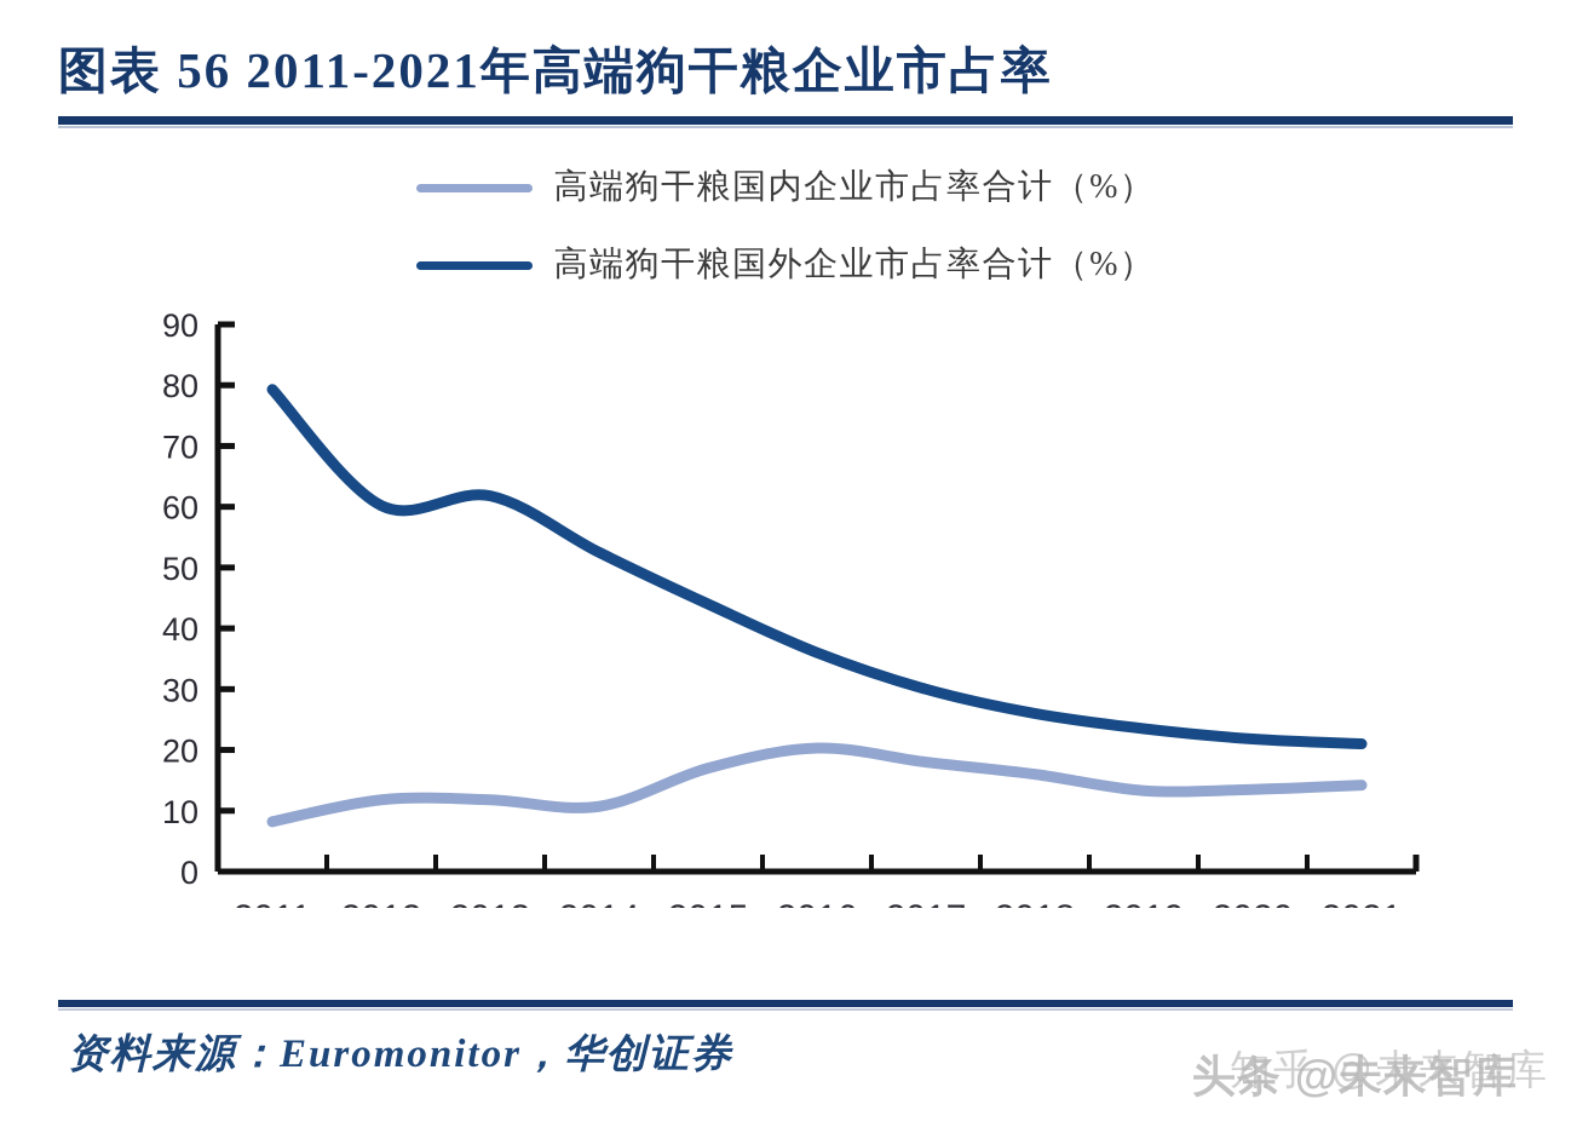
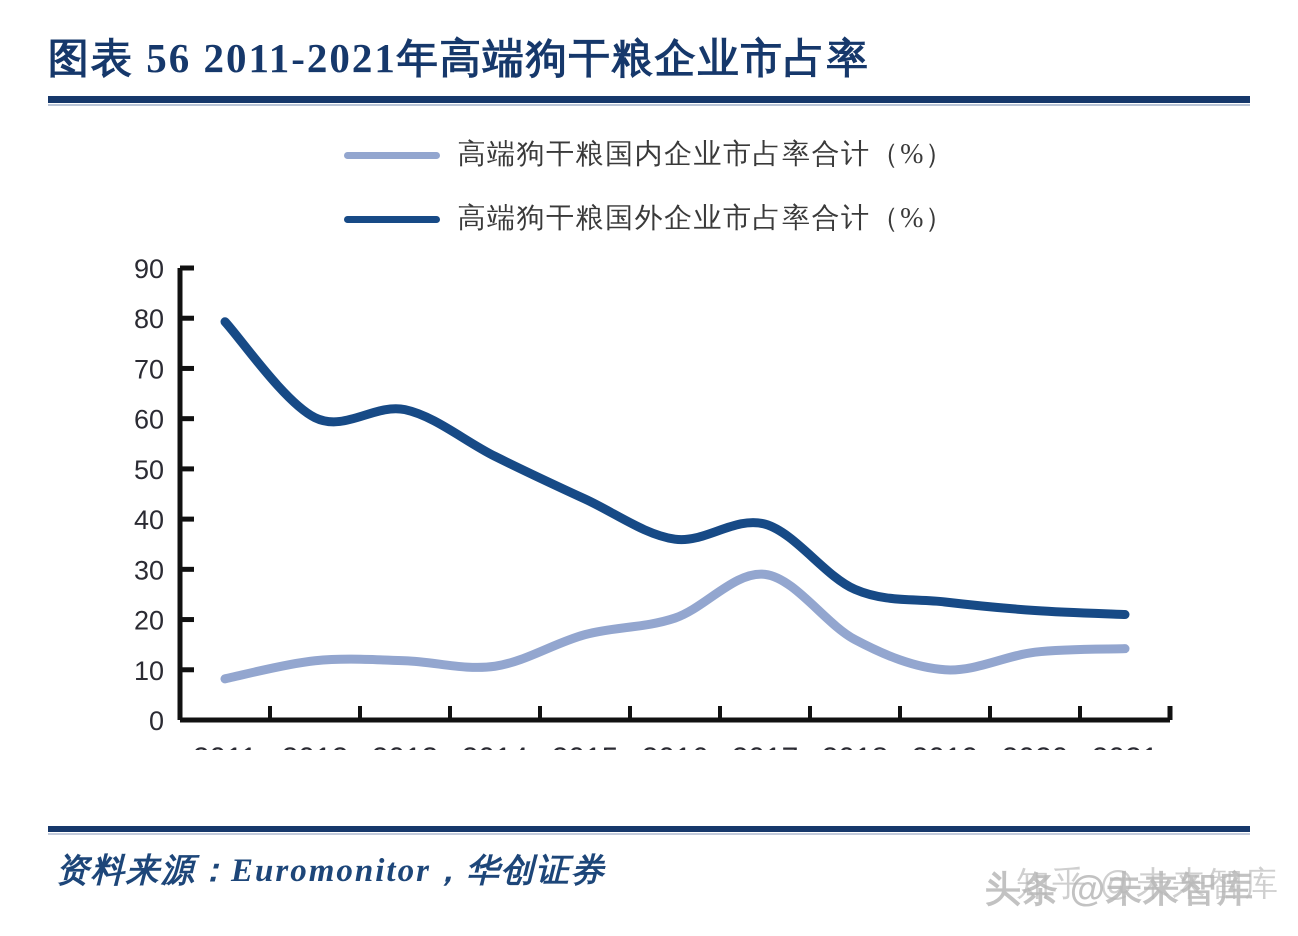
高端狗干粮国内企业市占率合计（%）/2017: 18 -> 29
高端狗干粮国外企业市占率合计（%）/2017: 30 -> 39
高端狗干粮国内企业市占率合计（%）/2019: 13 -> 10
